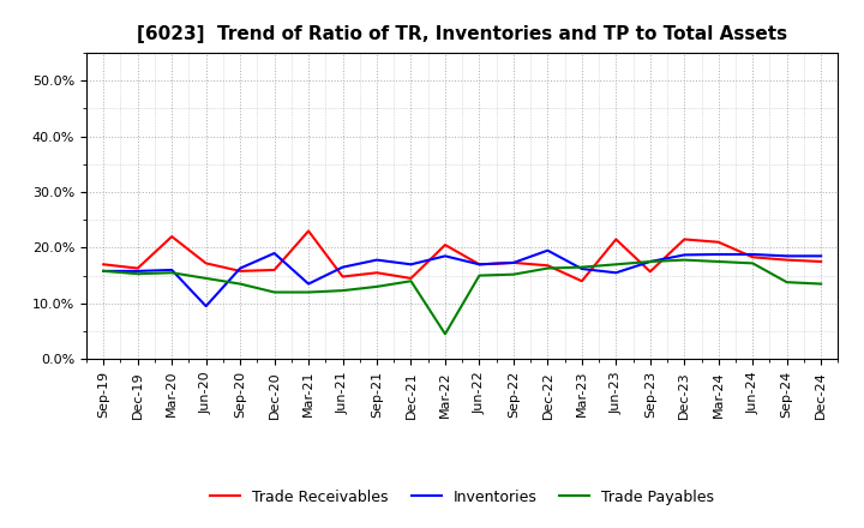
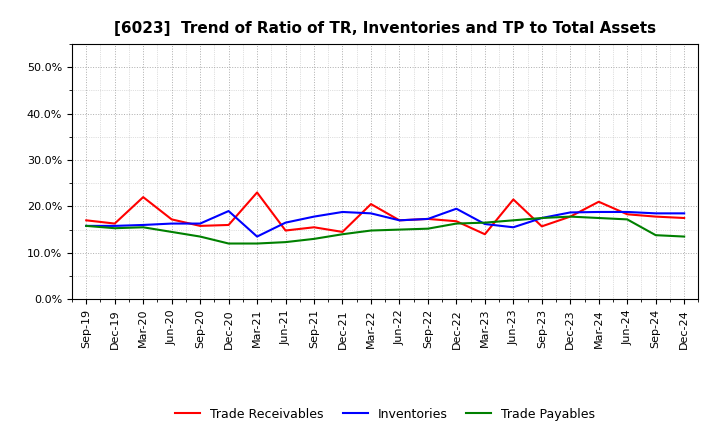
Inventories/Jun-20: 9.5% -> 16.3%
Inventories/Dec-21: 17.0% -> 18.8%
Trade Payables/Mar-22: 4.5% -> 14.8%
Trade Receivables/Dec-23: 21.5% -> 17.8%
